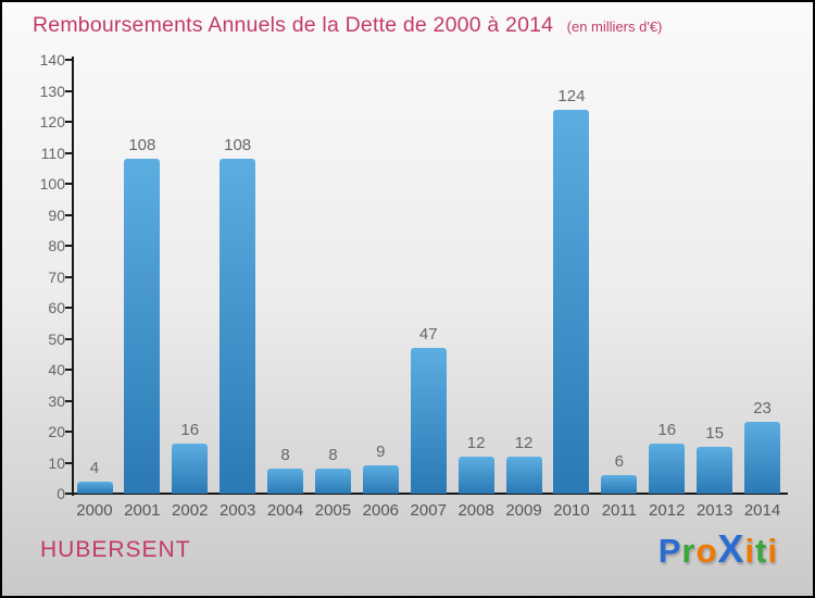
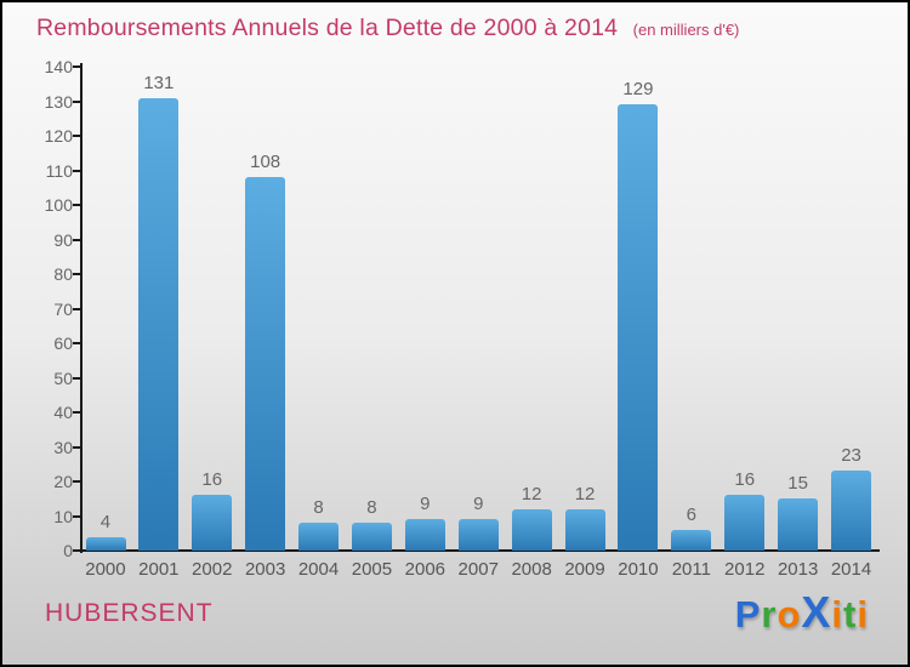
2001: 108 -> 131
2007: 47 -> 9
2010: 124 -> 129
